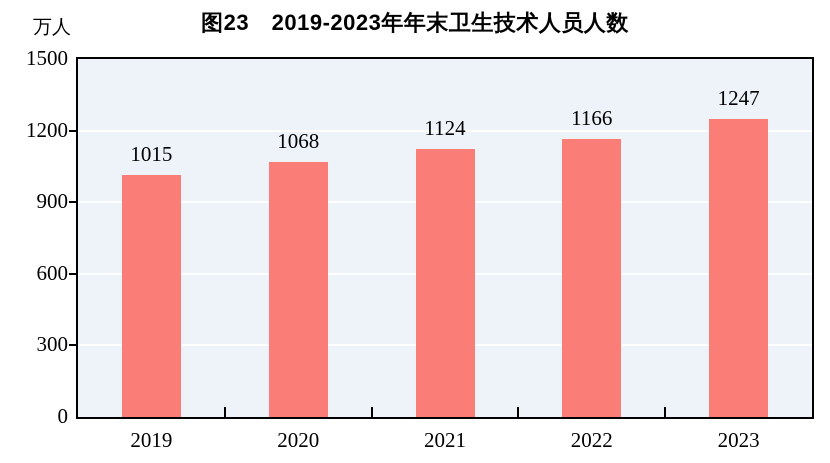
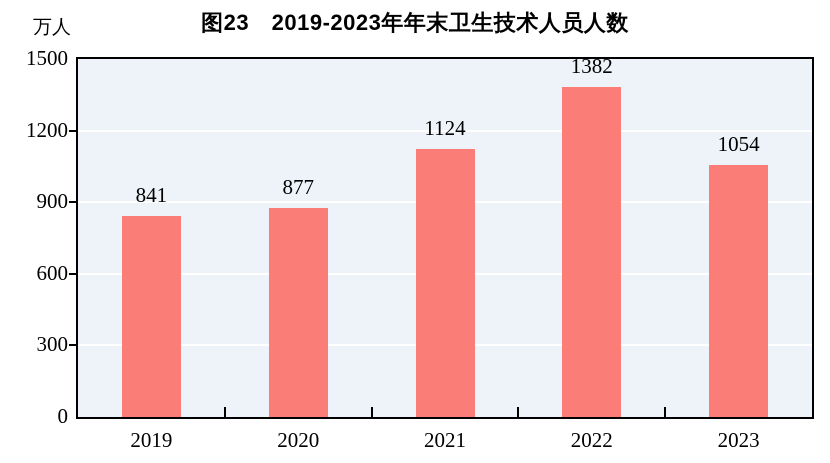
2019: 1015 -> 841
2020: 1068 -> 877
2022: 1166 -> 1382
2023: 1247 -> 1054
